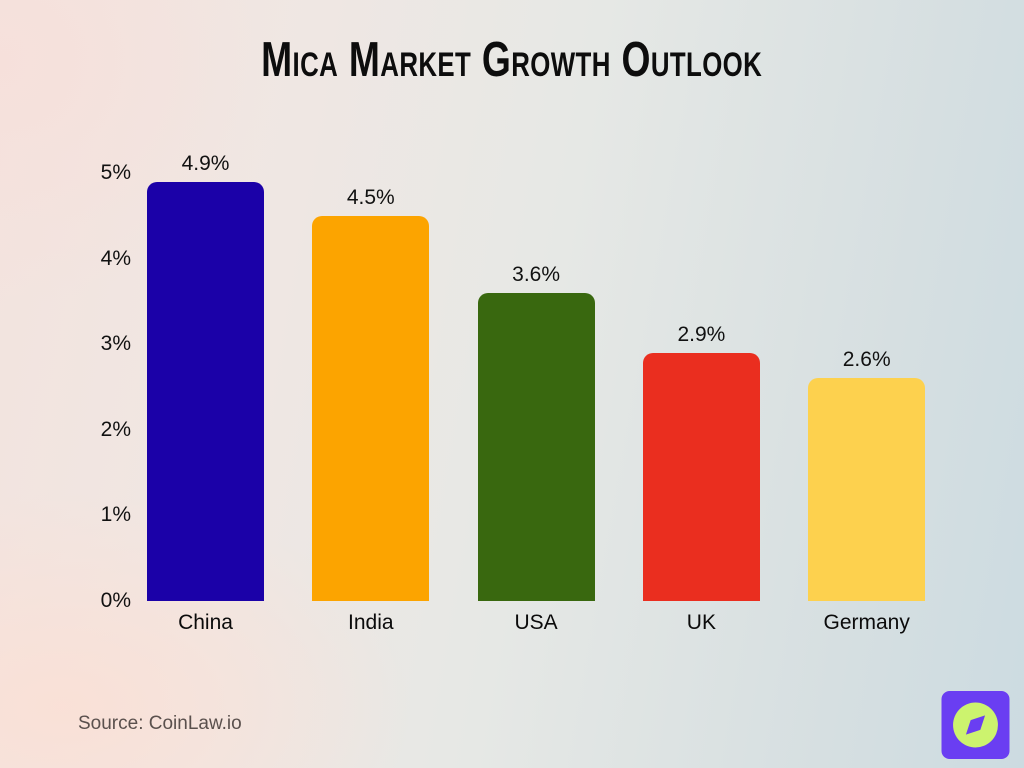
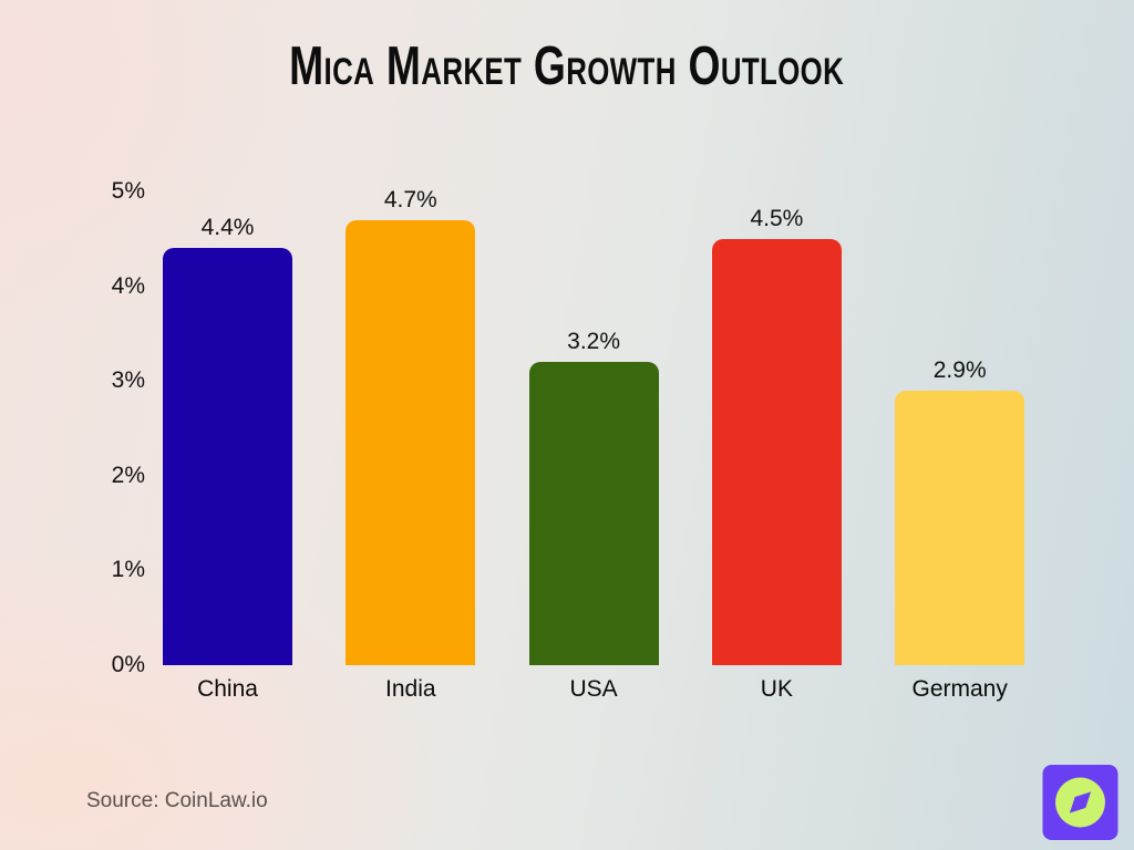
China: 4.9% -> 4.4%
India: 4.5% -> 4.7%
USA: 3.6% -> 3.2%
UK: 2.9% -> 4.5%
Germany: 2.6% -> 2.9%
